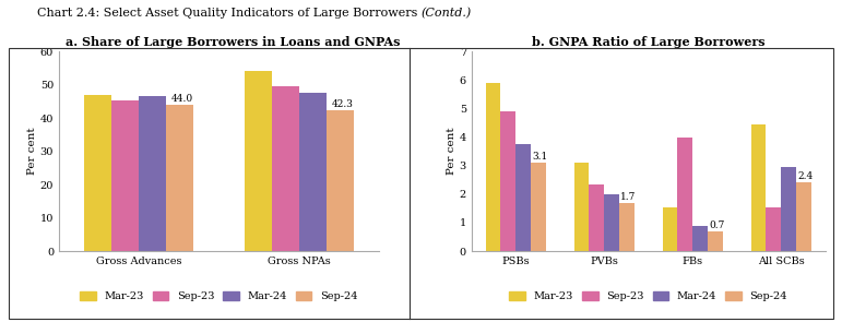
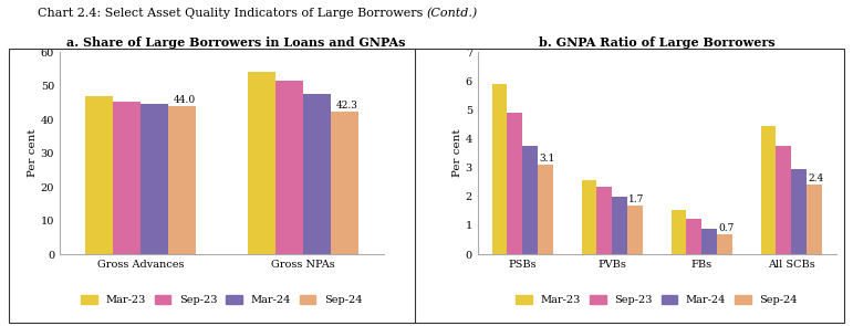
a. Share of Large Borrowers in Loans and GNPAs/Mar-24/Gross Advances: 46.5 -> 44.7
a. Share of Large Borrowers in Loans and GNPAs/Sep-23/Gross NPAs: 49.5 -> 51.7
b. GNPA Ratio of Large Borrowers/Mar-23/PVBs: 3.10 -> 2.55
b. GNPA Ratio of Large Borrowers/Sep-23/FBs: 4.00 -> 1.22
b. GNPA Ratio of Large Borrowers/Sep-23/All SCBs: 1.55 -> 3.76
